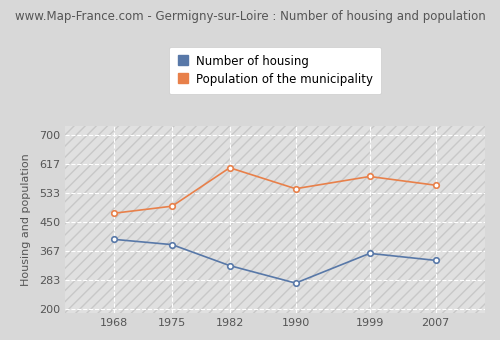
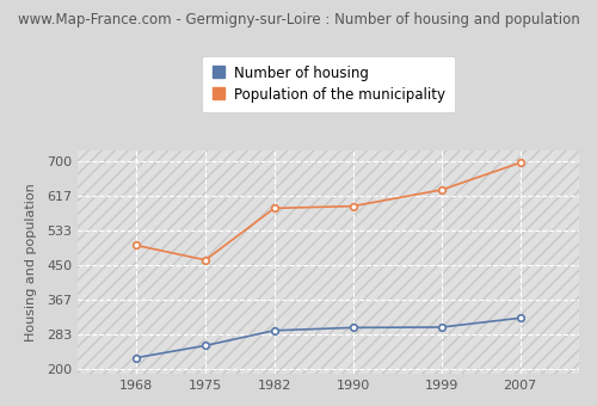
Number of housing/1968: 400 -> 228
Population of the municipality/1968: 475 -> 497
Number of housing/1975: 385 -> 257
Population of the municipality/1975: 495 -> 462
Number of housing/1982: 325 -> 293
Population of the municipality/1982: 605 -> 586
Number of housing/1990: 275 -> 300
Population of the municipality/1990: 545 -> 591
Number of housing/1999: 360 -> 301
Population of the municipality/1999: 580 -> 630
Number of housing/2007: 340 -> 323
Population of the municipality/2007: 555 -> 695
